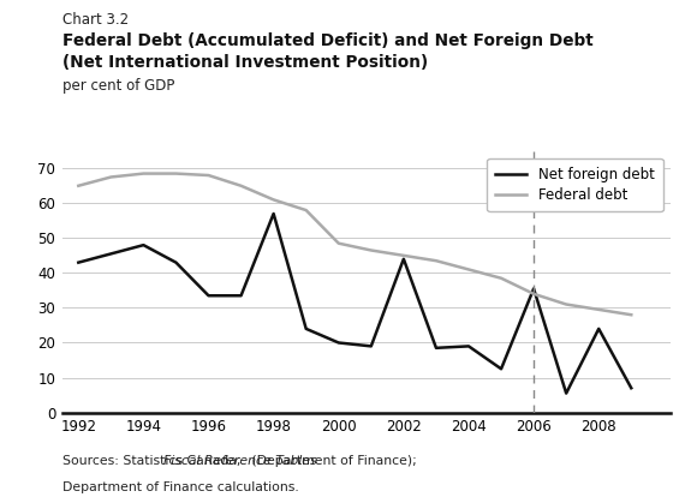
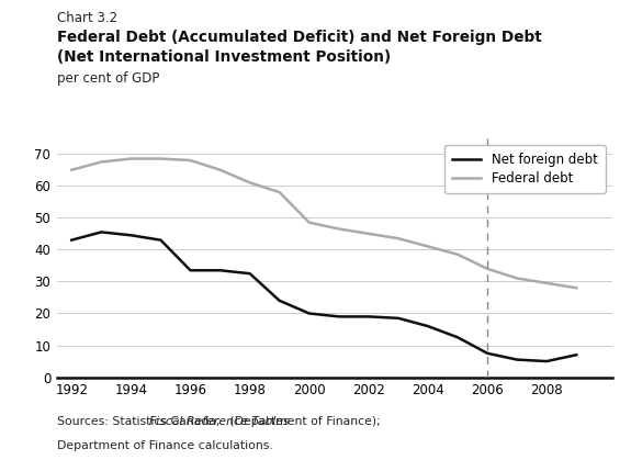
Net foreign debt/1994: 48.0 -> 44.5
Net foreign debt/1998: 57.0 -> 32.5
Net foreign debt/2002: 44.0 -> 19.0
Net foreign debt/2004: 19.0 -> 16.0
Net foreign debt/2006: 35.5 -> 7.5
Net foreign debt/2008: 24.0 -> 5.0
